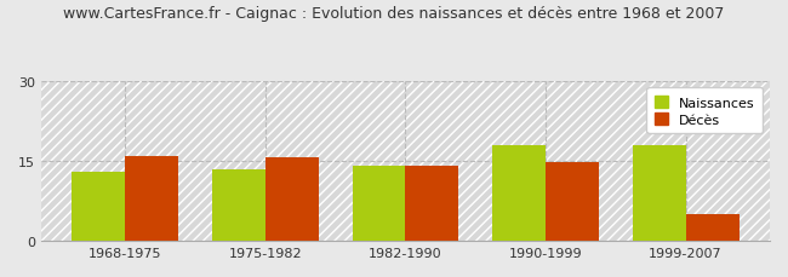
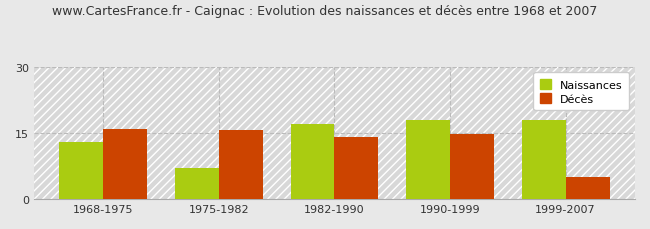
Naissances/1975-1982: 13.5 -> 7.0
Naissances/1982-1990: 14.0 -> 17.0
